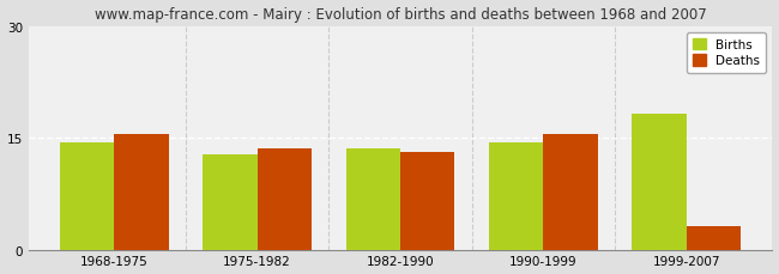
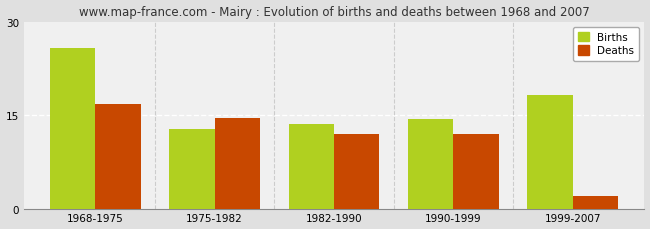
Births/1968-1975: 14.4 -> 25.8
Deaths/1968-1975: 15.5 -> 16.8
Deaths/1975-1982: 13.5 -> 14.6
Deaths/1982-1990: 13.1 -> 12.0
Deaths/1990-1999: 15.5 -> 12.0
Deaths/1999-2007: 3.2 -> 2.0
